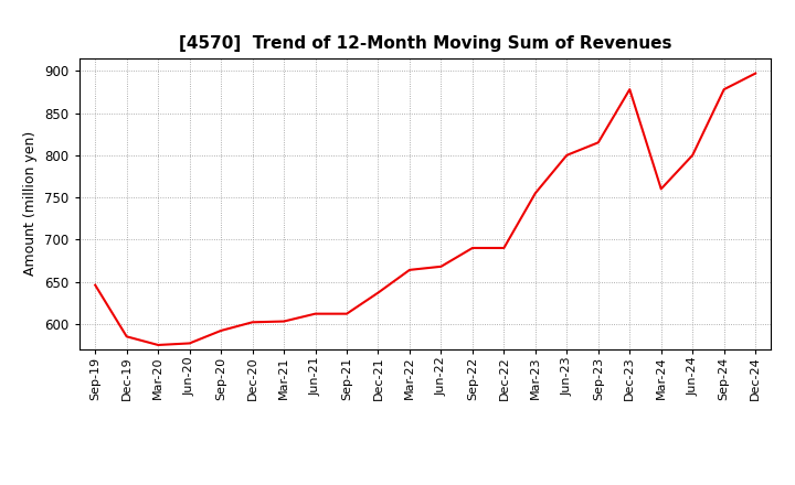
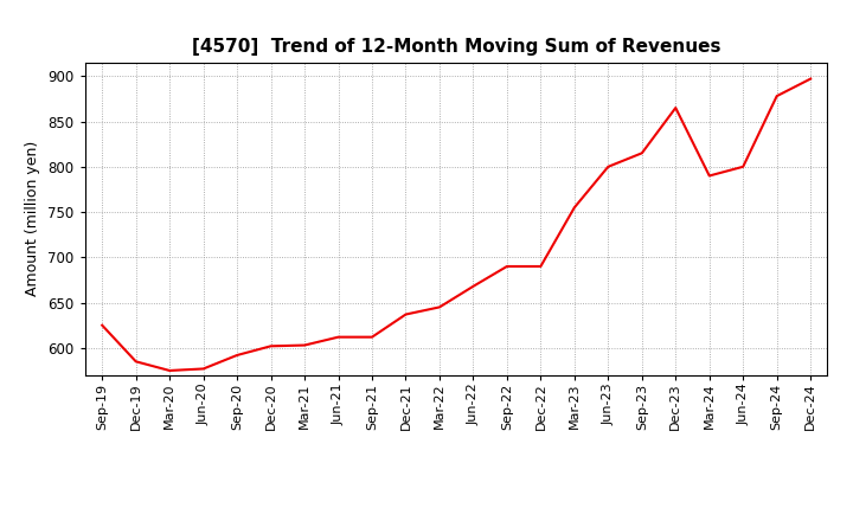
Sep-19: 646 -> 625
Mar-22: 664 -> 645
Dec-23: 878 -> 865
Mar-24: 760 -> 790
